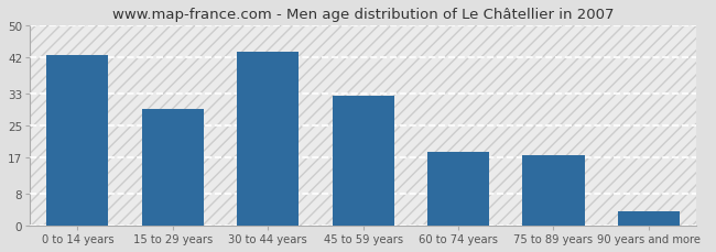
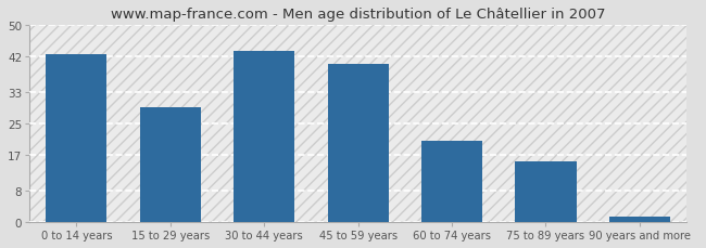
45 to 59 years: 32.5 -> 40.0
60 to 74 years: 18.5 -> 20.5
75 to 89 years: 17.5 -> 15.5
90 years and more: 3.5 -> 1.5
